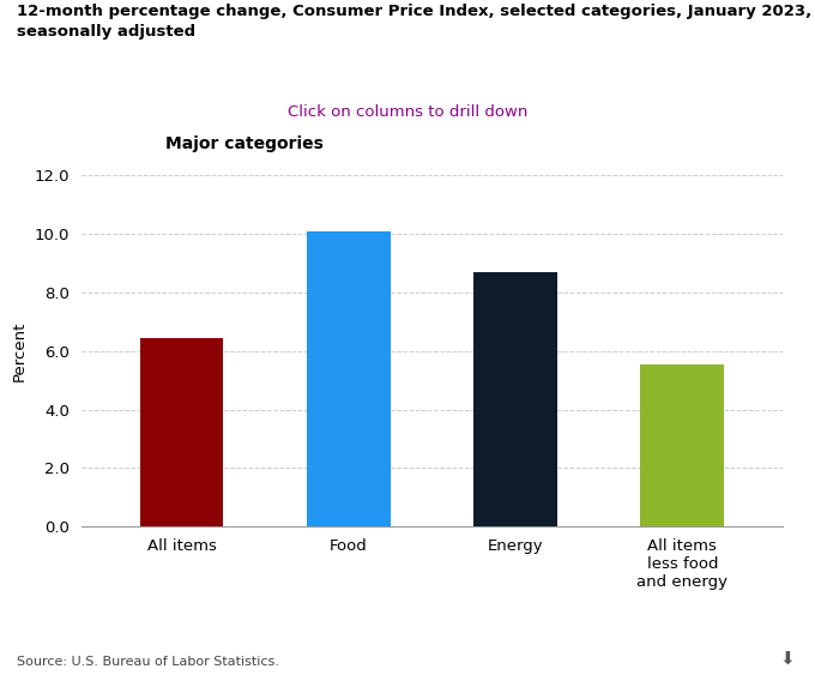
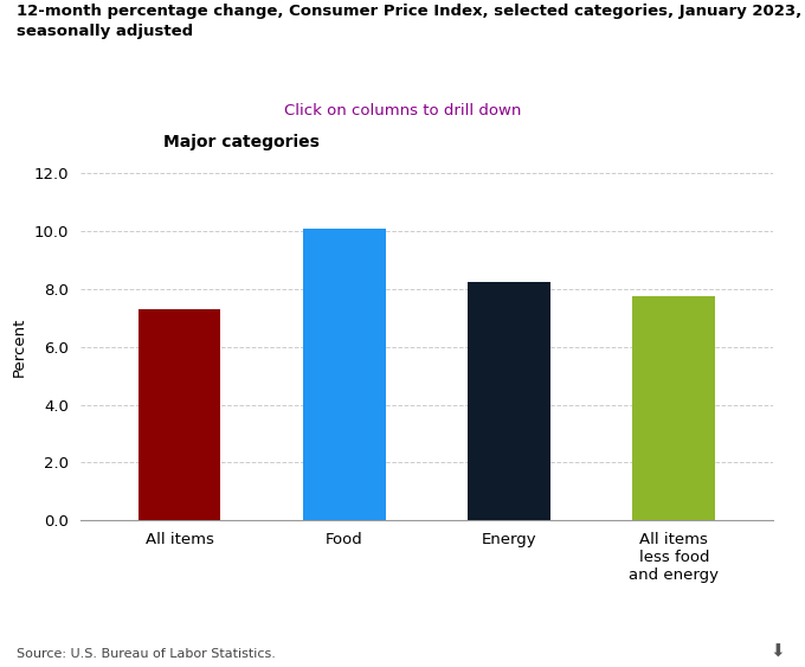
All items: 6.45 -> 7.30
Energy: 8.70 -> 8.25
All items less food and energy: 5.55 -> 7.75
